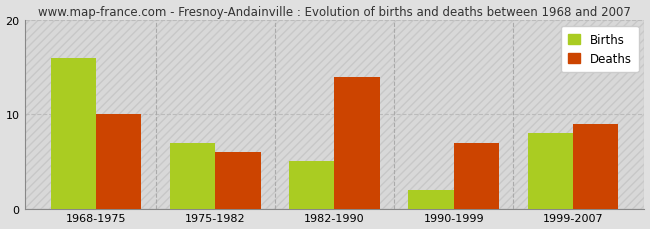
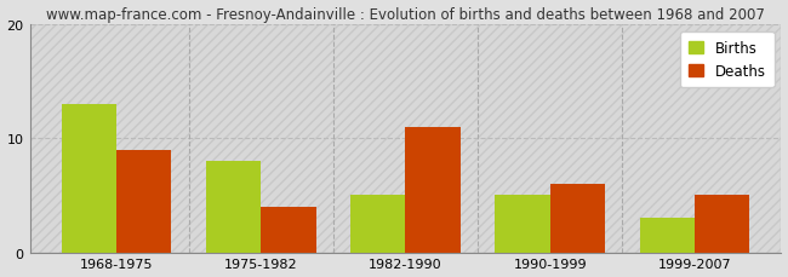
Births/1968-1975: 16 -> 13
Deaths/1968-1975: 10 -> 9
Births/1975-1982: 7 -> 8
Deaths/1975-1982: 6 -> 4
Deaths/1982-1990: 14 -> 11
Births/1990-1999: 2 -> 5
Deaths/1990-1999: 7 -> 6
Births/1999-2007: 8 -> 3
Deaths/1999-2007: 9 -> 5
